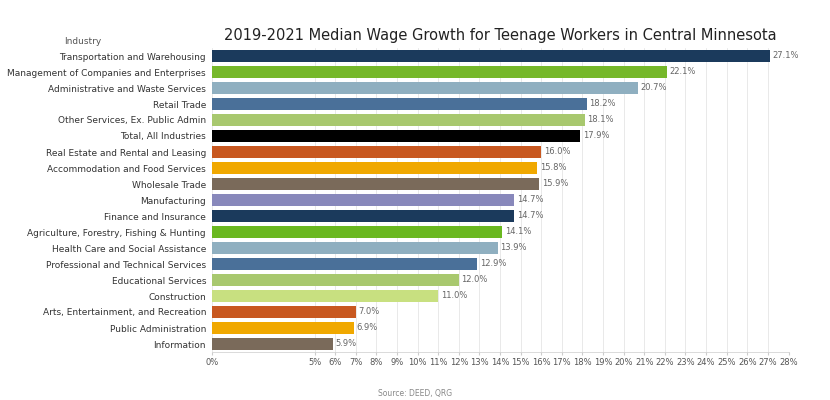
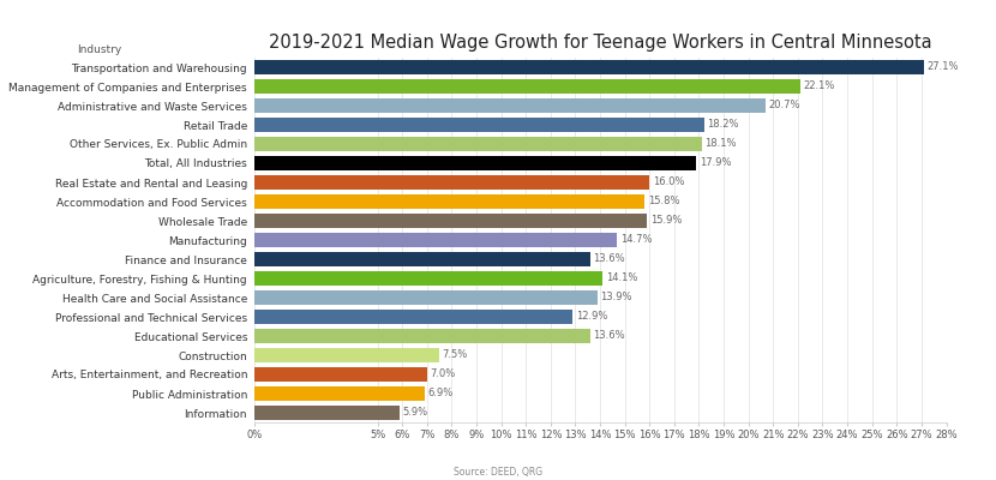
Finance and Insurance: 14.7% -> 13.6%
Educational Services: 12.0% -> 13.6%
Construction: 11.0% -> 7.5%
